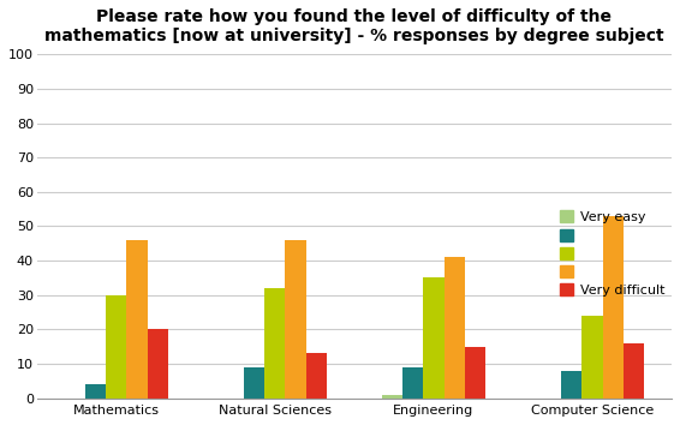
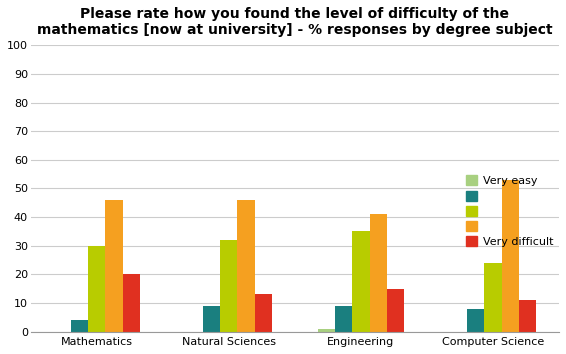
Very difficult/Computer Science: 16 -> 11
